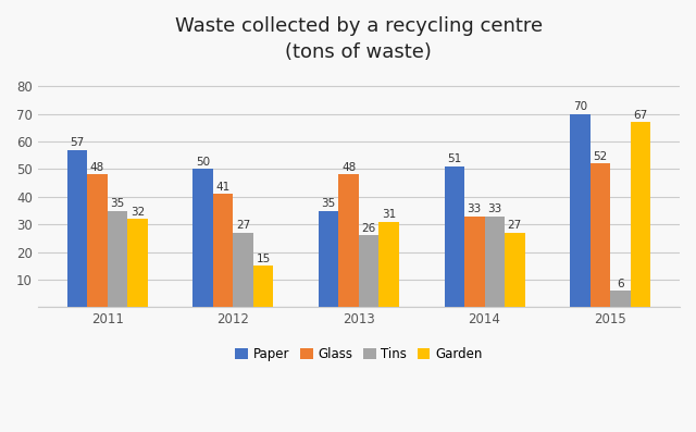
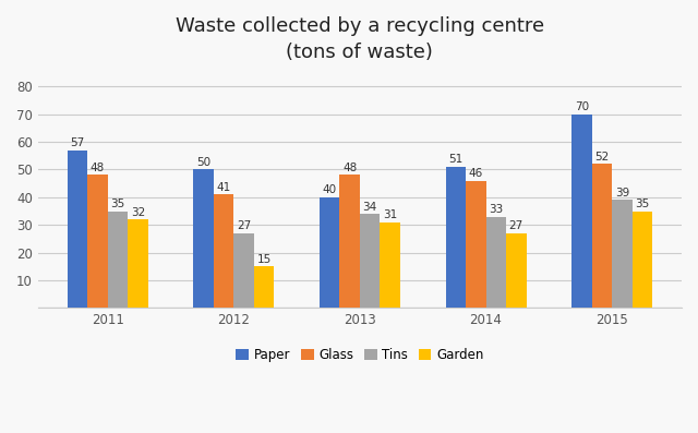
Paper/2013: 35 -> 40
Tins/2013: 26 -> 34
Glass/2014: 33 -> 46
Tins/2015: 6 -> 39
Garden/2015: 67 -> 35
